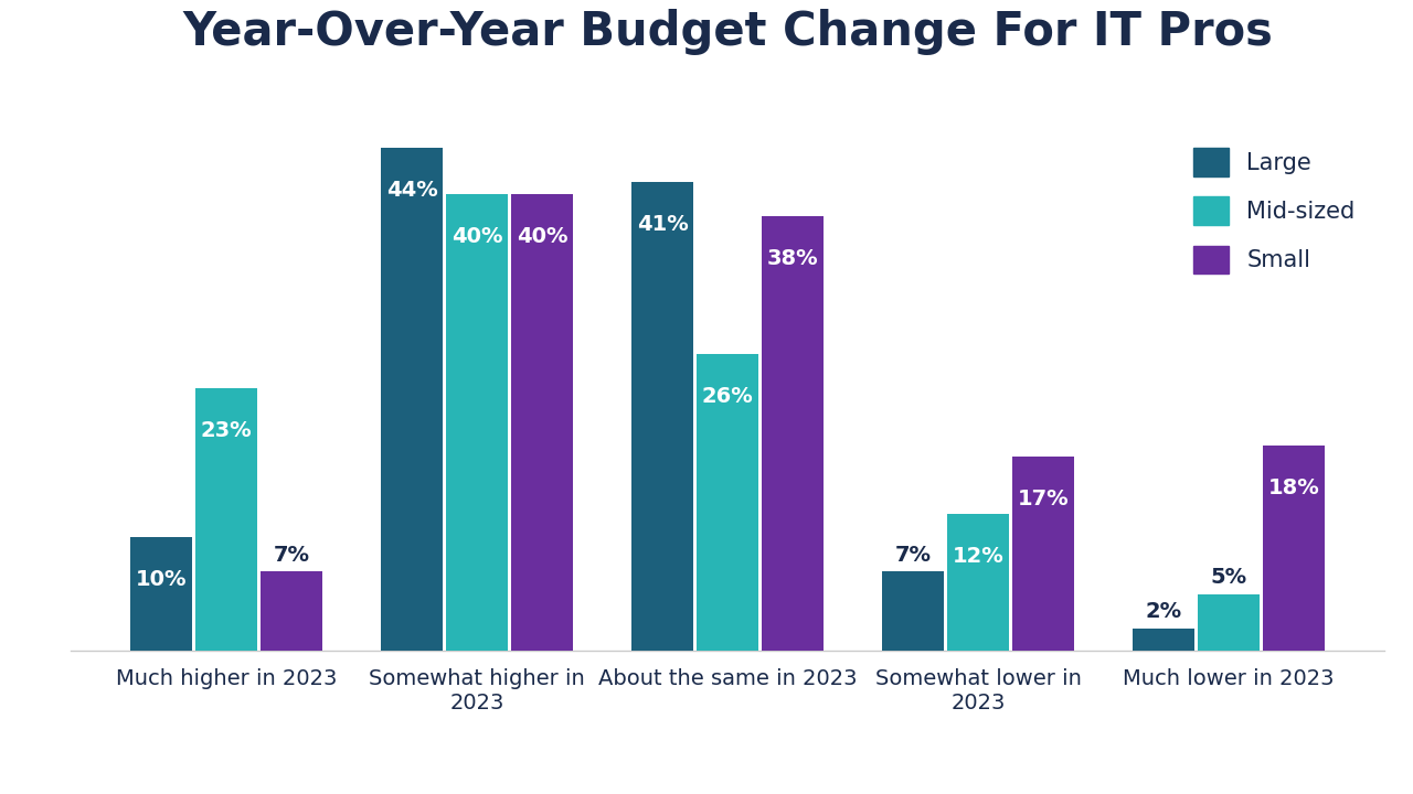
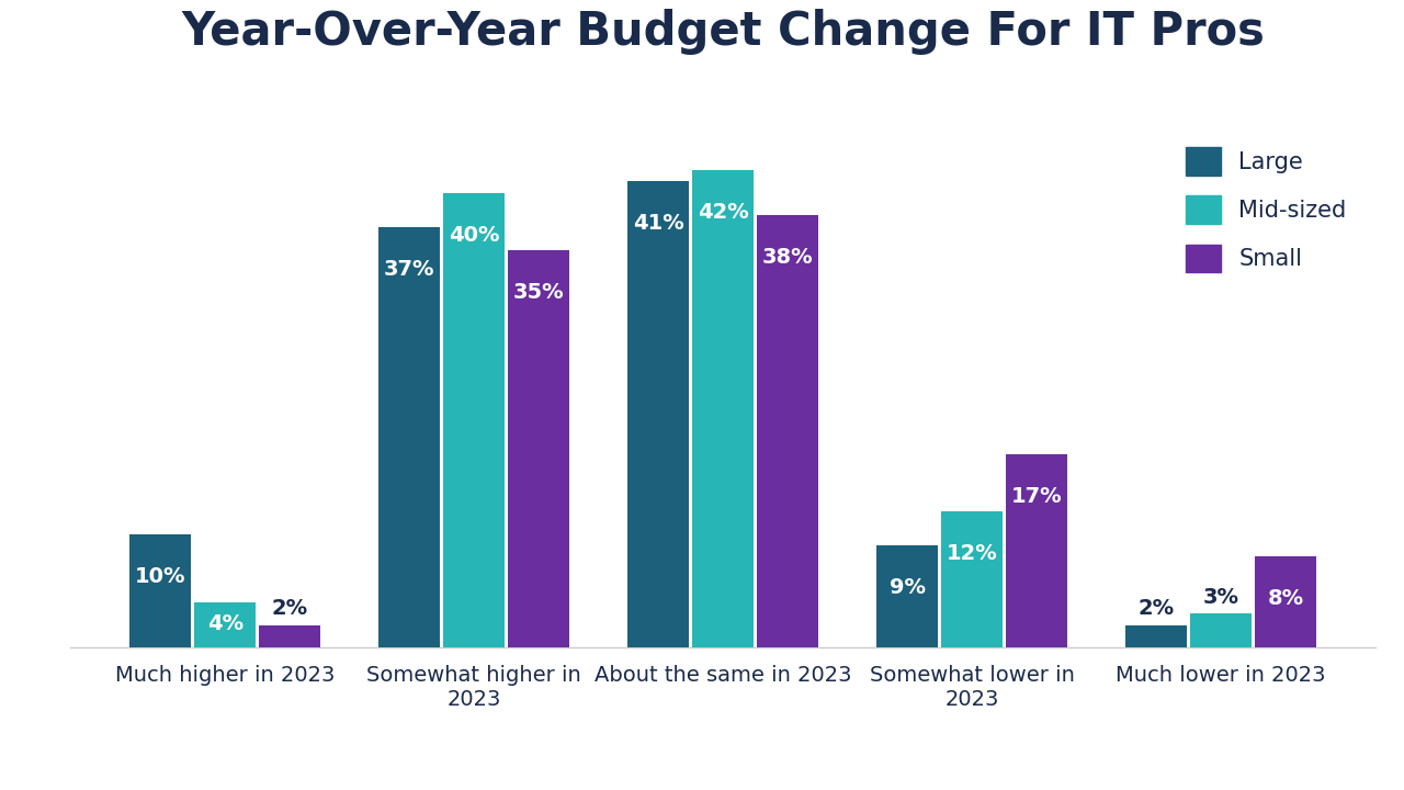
Mid-sized/Much higher in 2023: 23% -> 4%
Small/Much higher in 2023: 7% -> 2%
Large/Somewhat higher in 2023: 44% -> 37%
Small/Somewhat higher in 2023: 40% -> 35%
Mid-sized/About the same in 2023: 26% -> 42%
Large/Somewhat lower in 2023: 7% -> 9%
Mid-sized/Much lower in 2023: 5% -> 3%
Small/Much lower in 2023: 18% -> 8%
